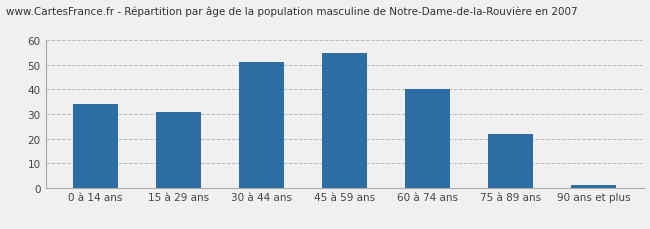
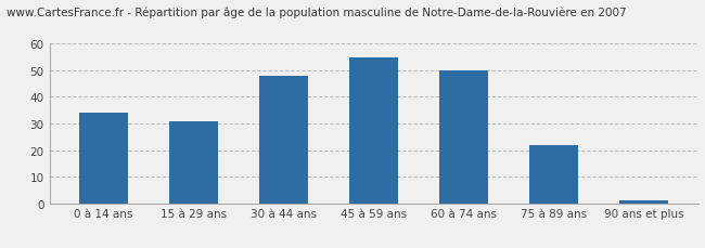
30 à 44 ans: 51 -> 48
60 à 74 ans: 40 -> 50
